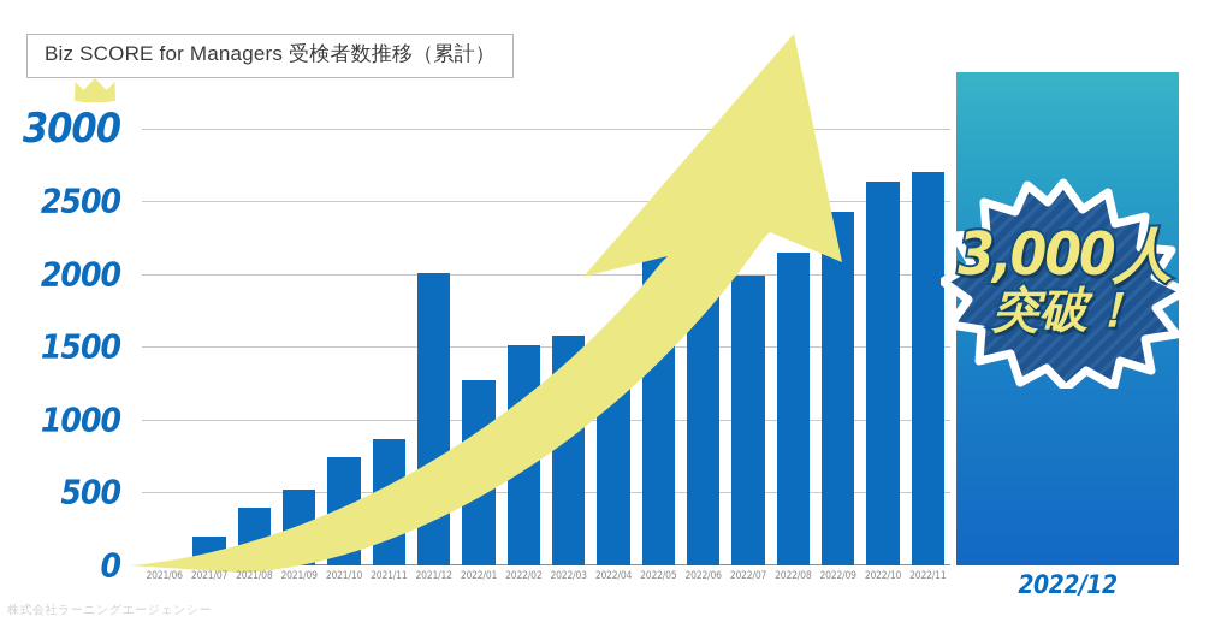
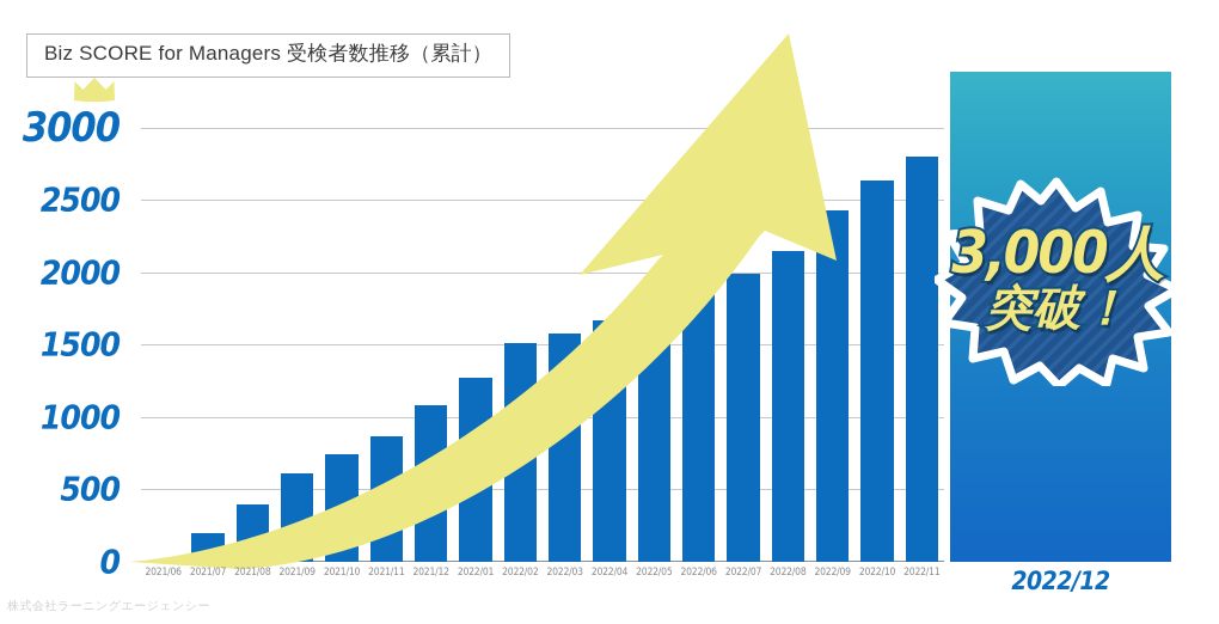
2021/09: 520 -> 610
2021/12: 2010 -> 1080
2022/04: 1270 -> 1670
2022/05: 2170 -> 1760
2022/11: 2700 -> 2800
